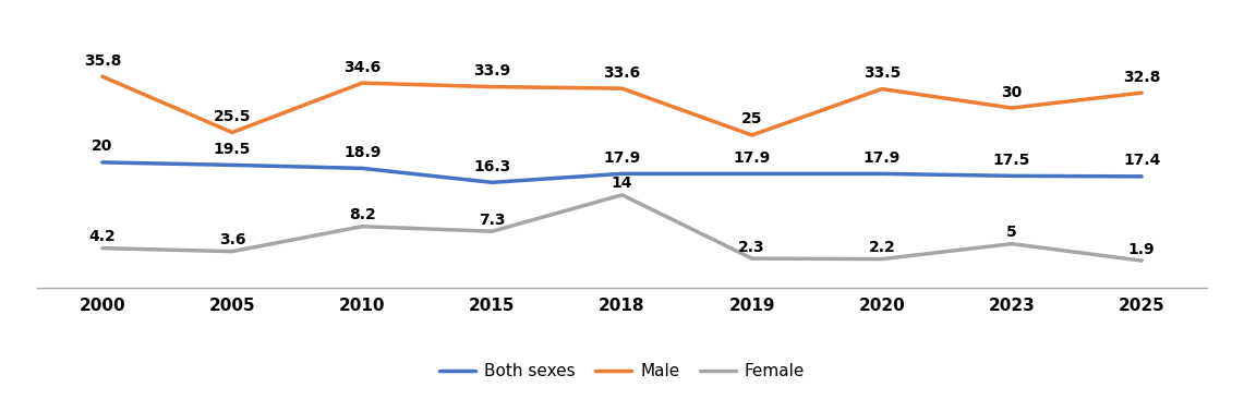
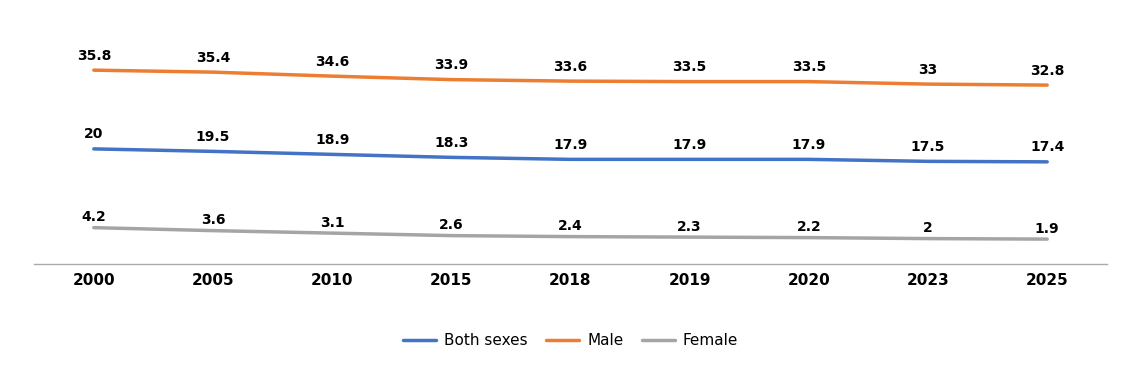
Male/2005: 25.5 -> 35.4
Female/2010: 8.2 -> 3.1
Both sexes/2015: 16.3 -> 18.3
Female/2015: 7.3 -> 2.6
Female/2018: 14 -> 2.4
Male/2019: 25 -> 33.5
Male/2023: 30 -> 33
Female/2023: 5 -> 2
